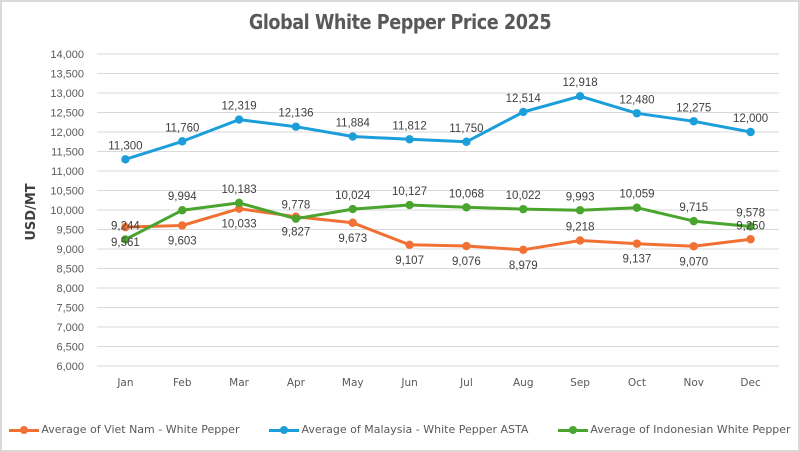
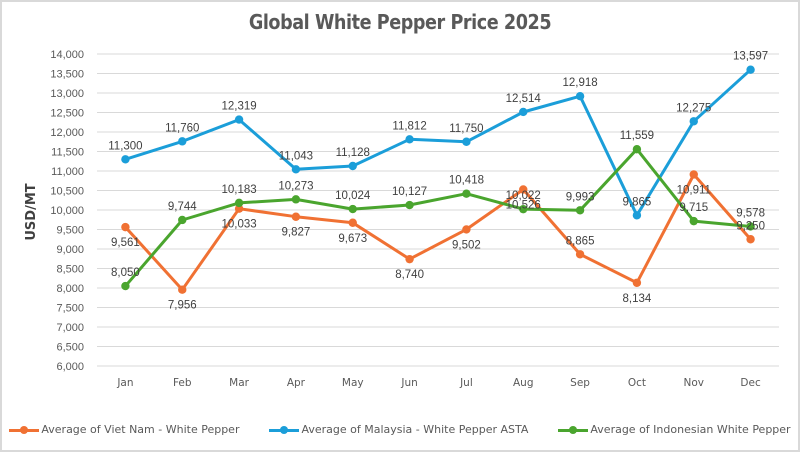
Average of Indonesian White Pepper/Jan: 9,244 -> 8,050
Average of Viet Nam - White Pepper/Feb: 9,603 -> 7,956
Average of Indonesian White Pepper/Feb: 9,994 -> 9,744
Average of Malaysia - White Pepper ASTA/Apr: 12,136 -> 11,043
Average of Indonesian White Pepper/Apr: 9,778 -> 10,273
Average of Malaysia - White Pepper ASTA/May: 11,884 -> 11,128
Average of Viet Nam - White Pepper/Jun: 9,107 -> 8,740
Average of Viet Nam - White Pepper/Jul: 9,076 -> 9,502
Average of Indonesian White Pepper/Jul: 10,068 -> 10,418
Average of Viet Nam - White Pepper/Aug: 8,979 -> 10,526
Average of Viet Nam - White Pepper/Sep: 9,218 -> 8,865
Average of Viet Nam - White Pepper/Oct: 9,137 -> 8,134
Average of Malaysia - White Pepper ASTA/Oct: 12,480 -> 9,865
Average of Indonesian White Pepper/Oct: 10,059 -> 11,559
Average of Viet Nam - White Pepper/Nov: 9,070 -> 10,911
Average of Malaysia - White Pepper ASTA/Dec: 12,000 -> 13,597
